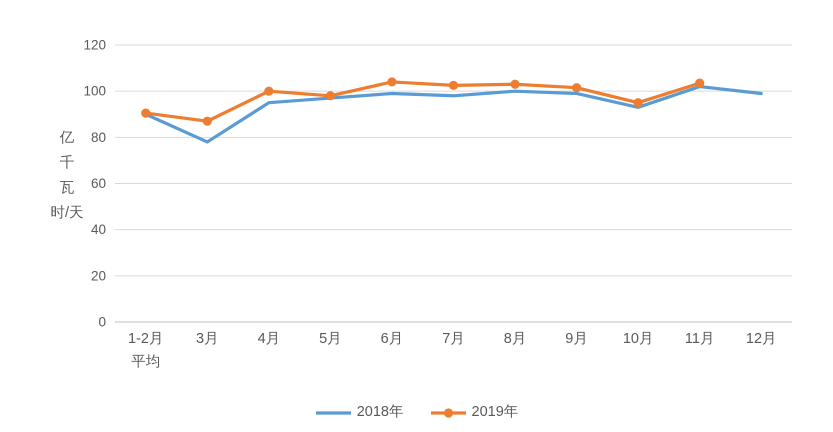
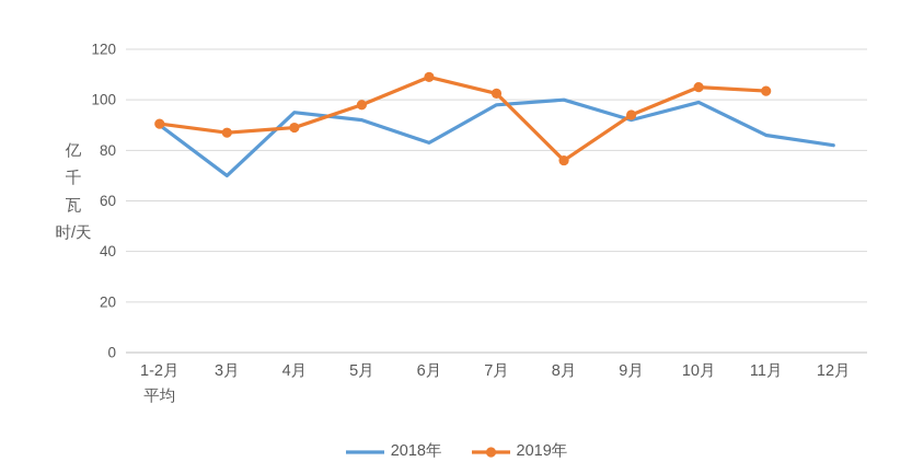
2018年/3月: 78 -> 70
2019年/4月: 100 -> 89
2018年/5月: 97 -> 92
2018年/6月: 99 -> 83
2019年/6月: 104 -> 109
2019年/8月: 103 -> 76
2018年/9月: 99 -> 92
2019年/9月: 102 -> 94
2018年/10月: 93 -> 99
2019年/10月: 95 -> 105
2018年/11月: 102 -> 86
2018年/12月: 99 -> 82
